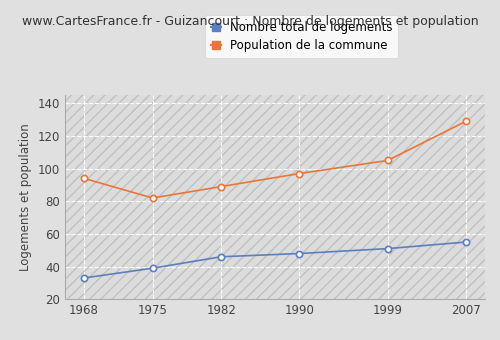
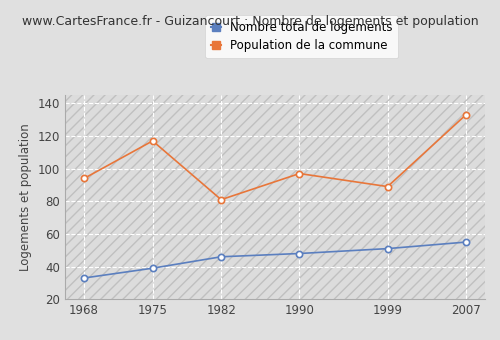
Population de la commune/1975: 82 -> 117
Population de la commune/1982: 89 -> 81
Population de la commune/1999: 105 -> 89
Population de la commune/2007: 129 -> 133
